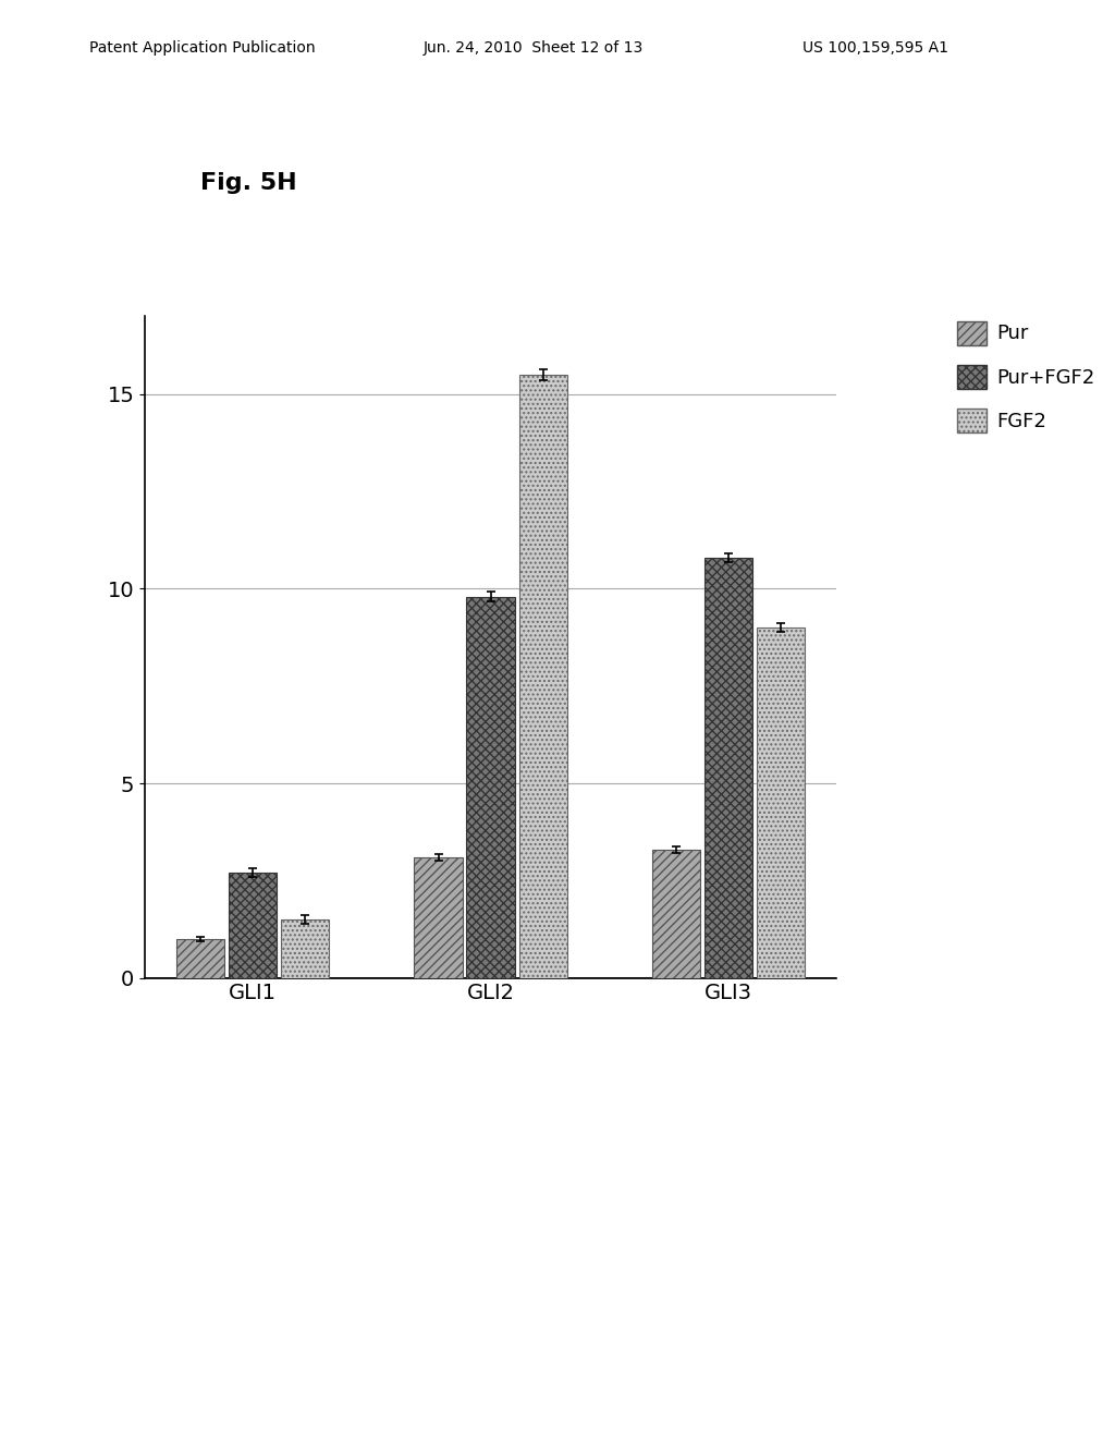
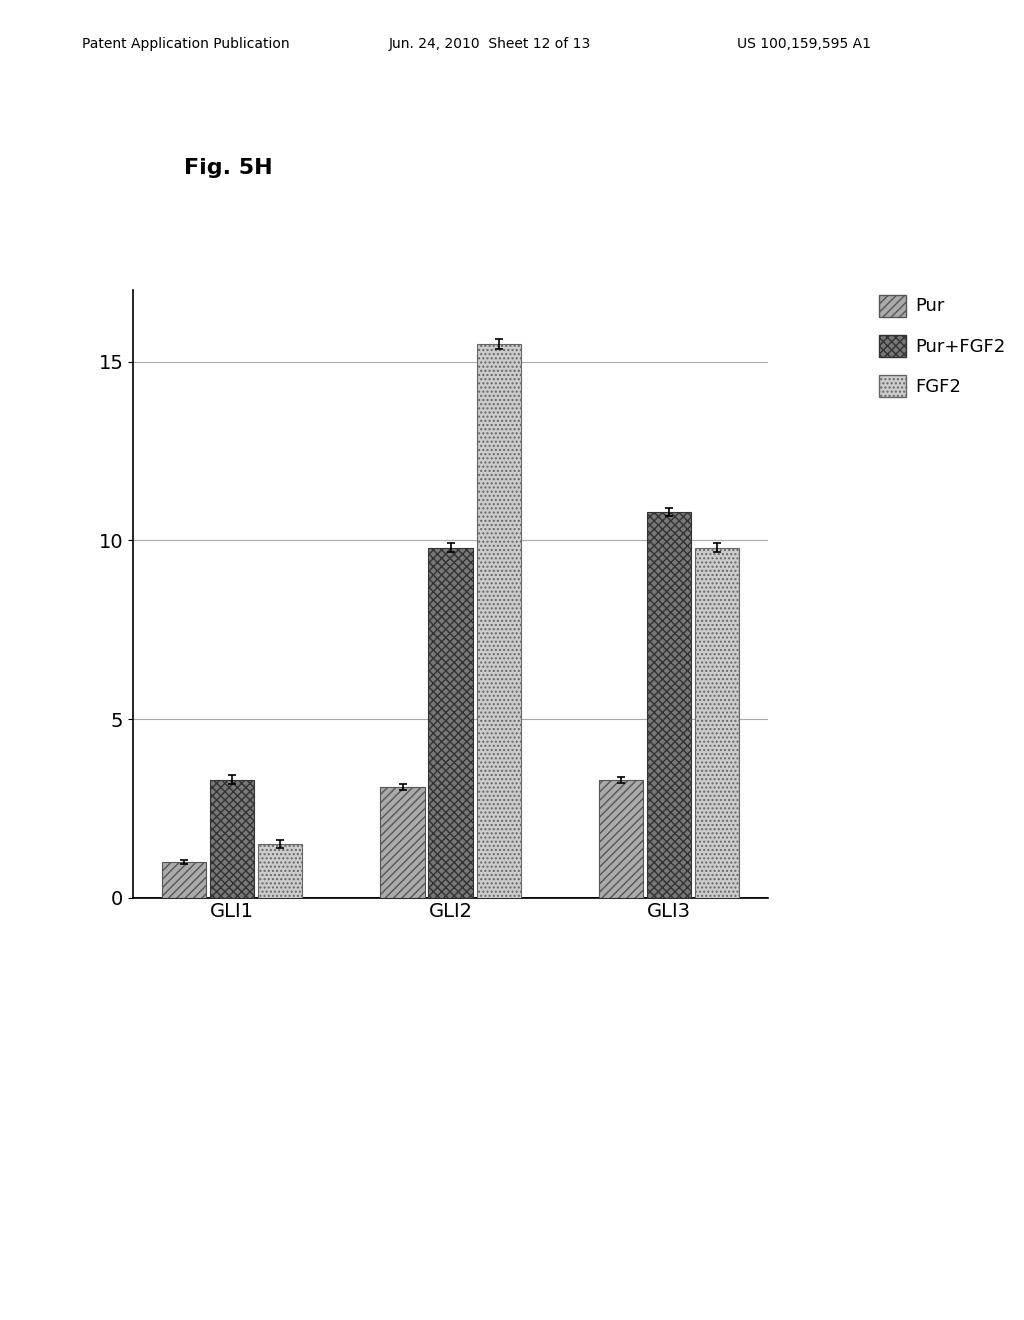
Pur+FGF2/GLI1: 2.7 -> 3.3
FGF2/GLI3: 9.0 -> 9.8
